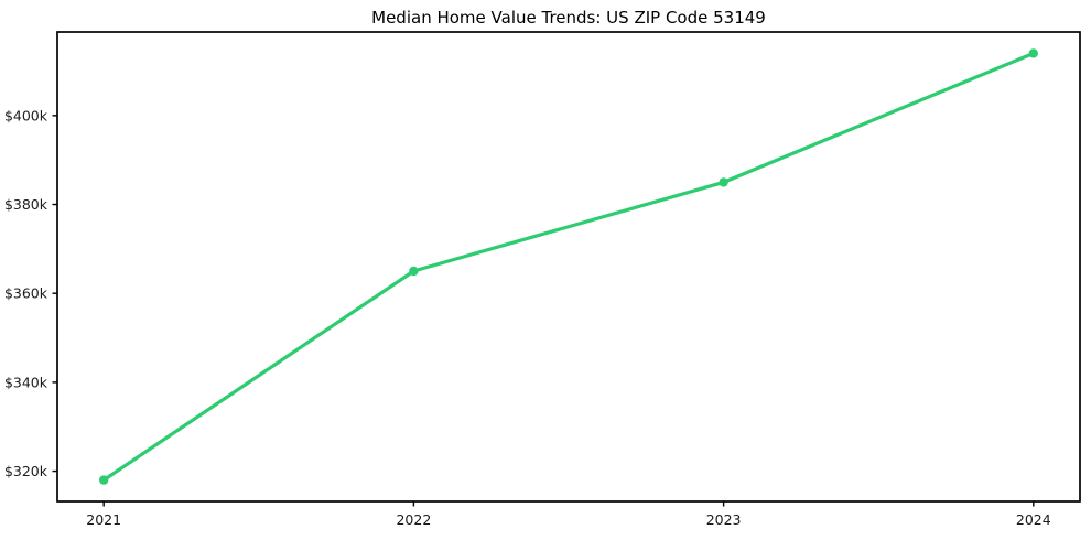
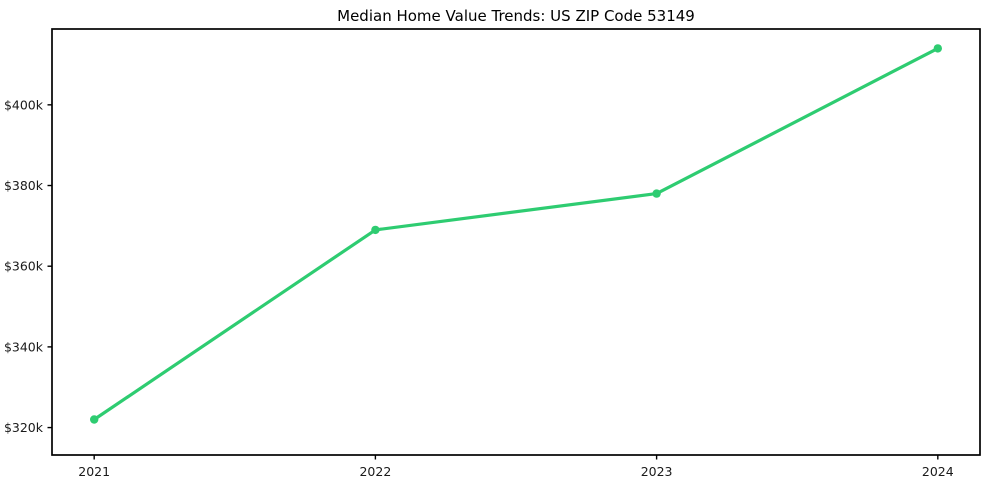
2021: $318k -> $322k
2022: $365k -> $369k
2023: $385k -> $378k
